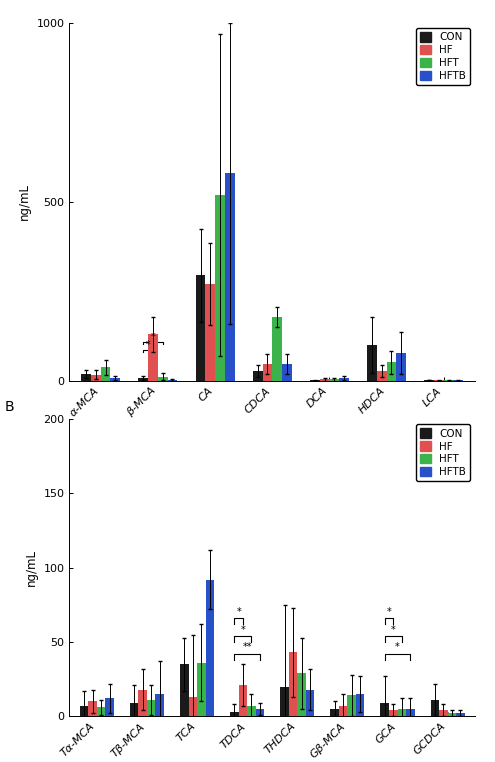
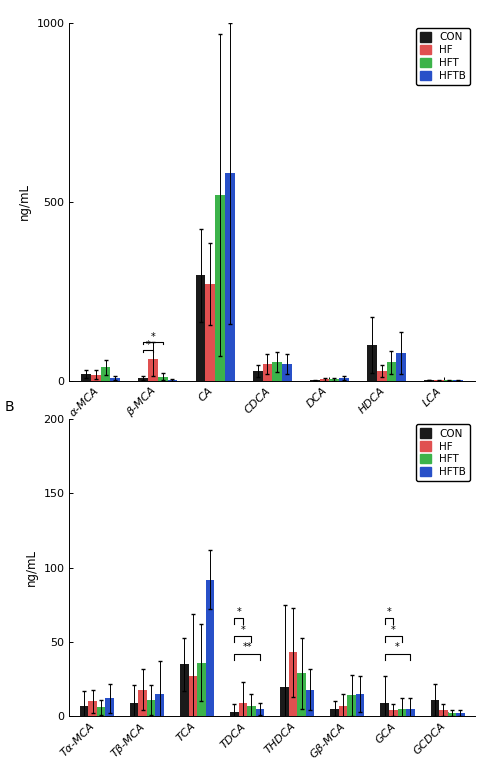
HF/β-MCA: 130 -> 62
HFT/CDCA: 180 -> 52
HF/TCA: 13 -> 27
HF/TDCA: 21 -> 9
